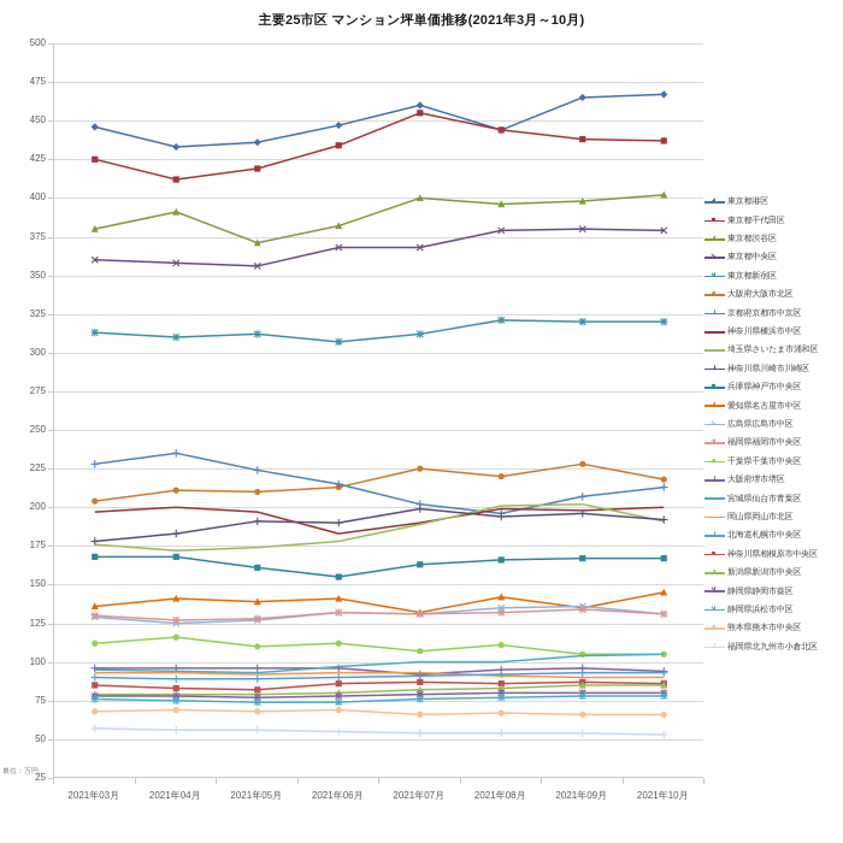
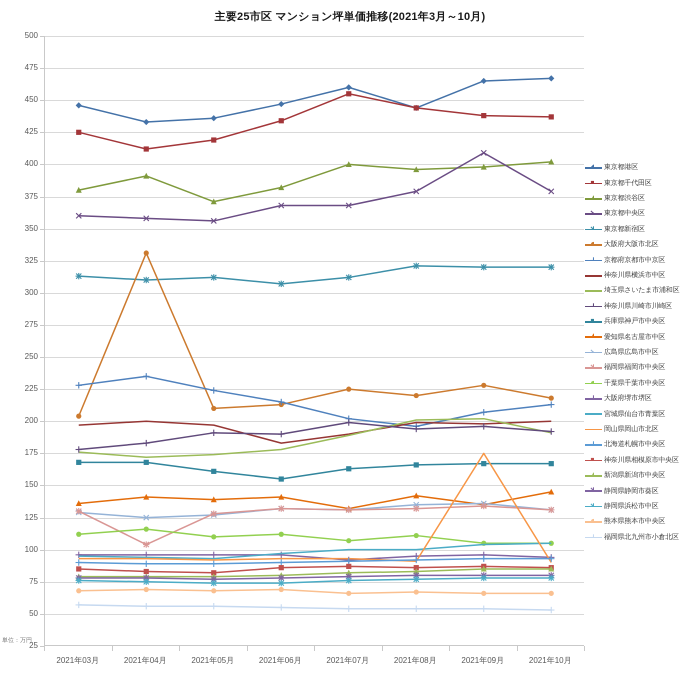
大阪府大阪市北区/2021年04月: 211 -> 331
福岡県福岡市中央区/2021年04月: 127 -> 104
東京都中央区/2021年09月: 380 -> 409
岡山県岡山市北区/2021年09月: 90 -> 175
